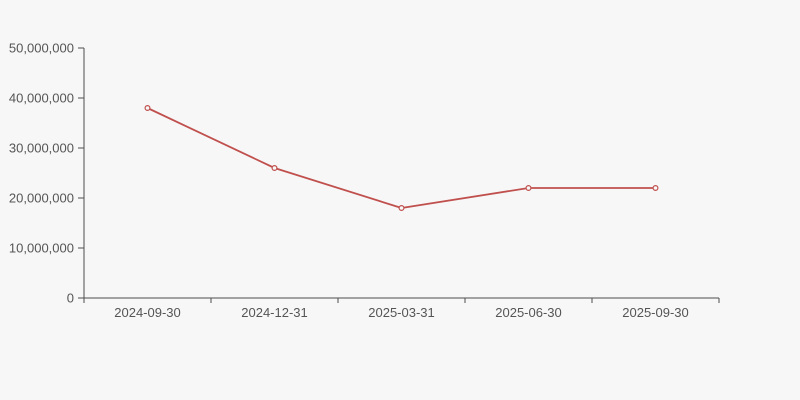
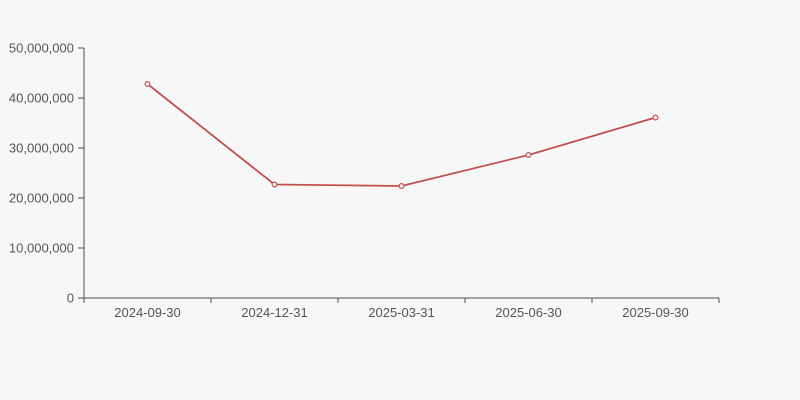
2024-09-30: 38000000 -> 43000000
2024-12-31: 26000000 -> 23000000
2025-03-31: 18000000 -> 22000000
2025-06-30: 22000000 -> 29000000
2025-09-30: 22000000 -> 36000000
